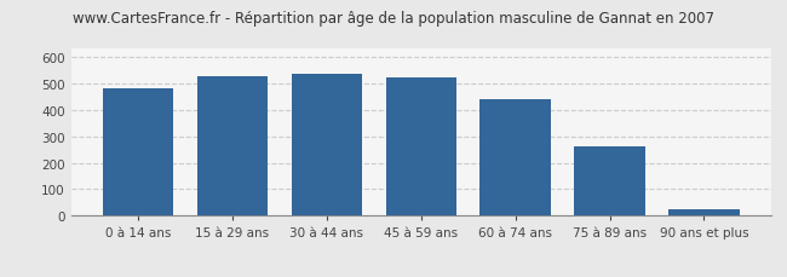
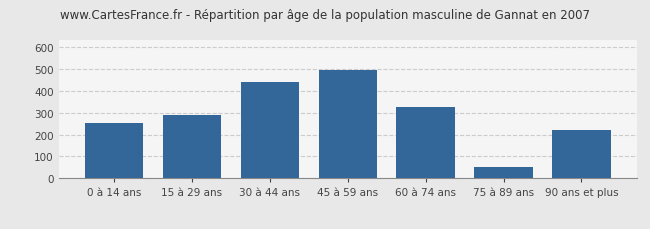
0 à 14 ans: 480 -> 255
15 à 29 ans: 525 -> 290
30 à 44 ans: 535 -> 440
45 à 59 ans: 522 -> 495
60 à 74 ans: 438 -> 325
75 à 89 ans: 260 -> 50
90 ans et plus: 25 -> 220
